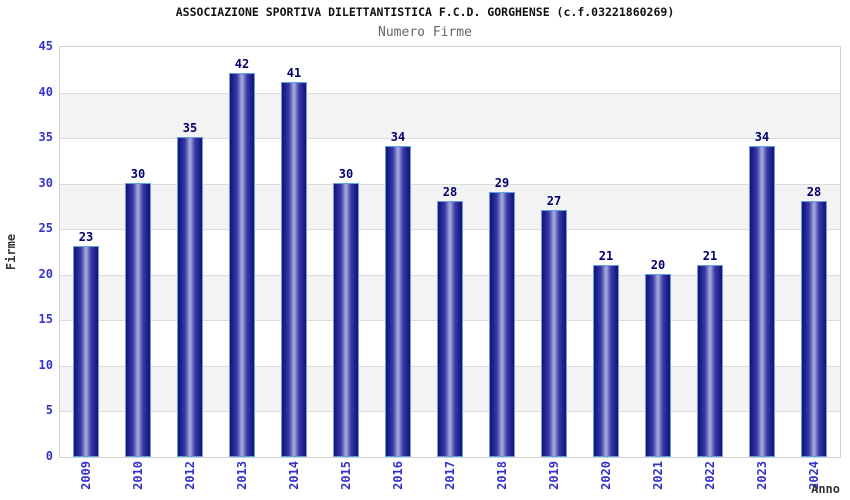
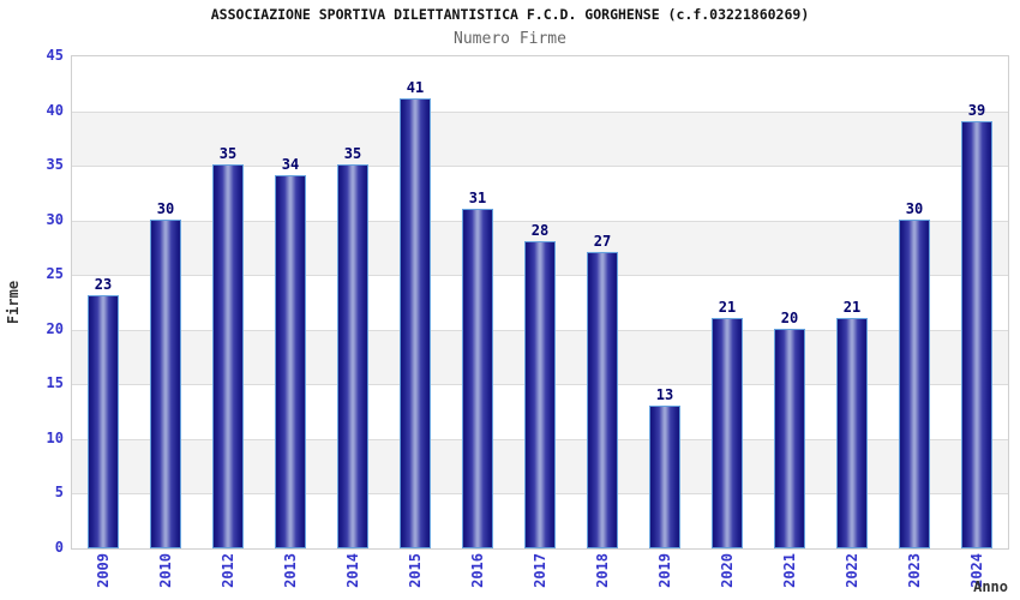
2013: 42 -> 34
2014: 41 -> 35
2015: 30 -> 41
2016: 34 -> 31
2018: 29 -> 27
2019: 27 -> 13
2023: 34 -> 30
2024: 28 -> 39
